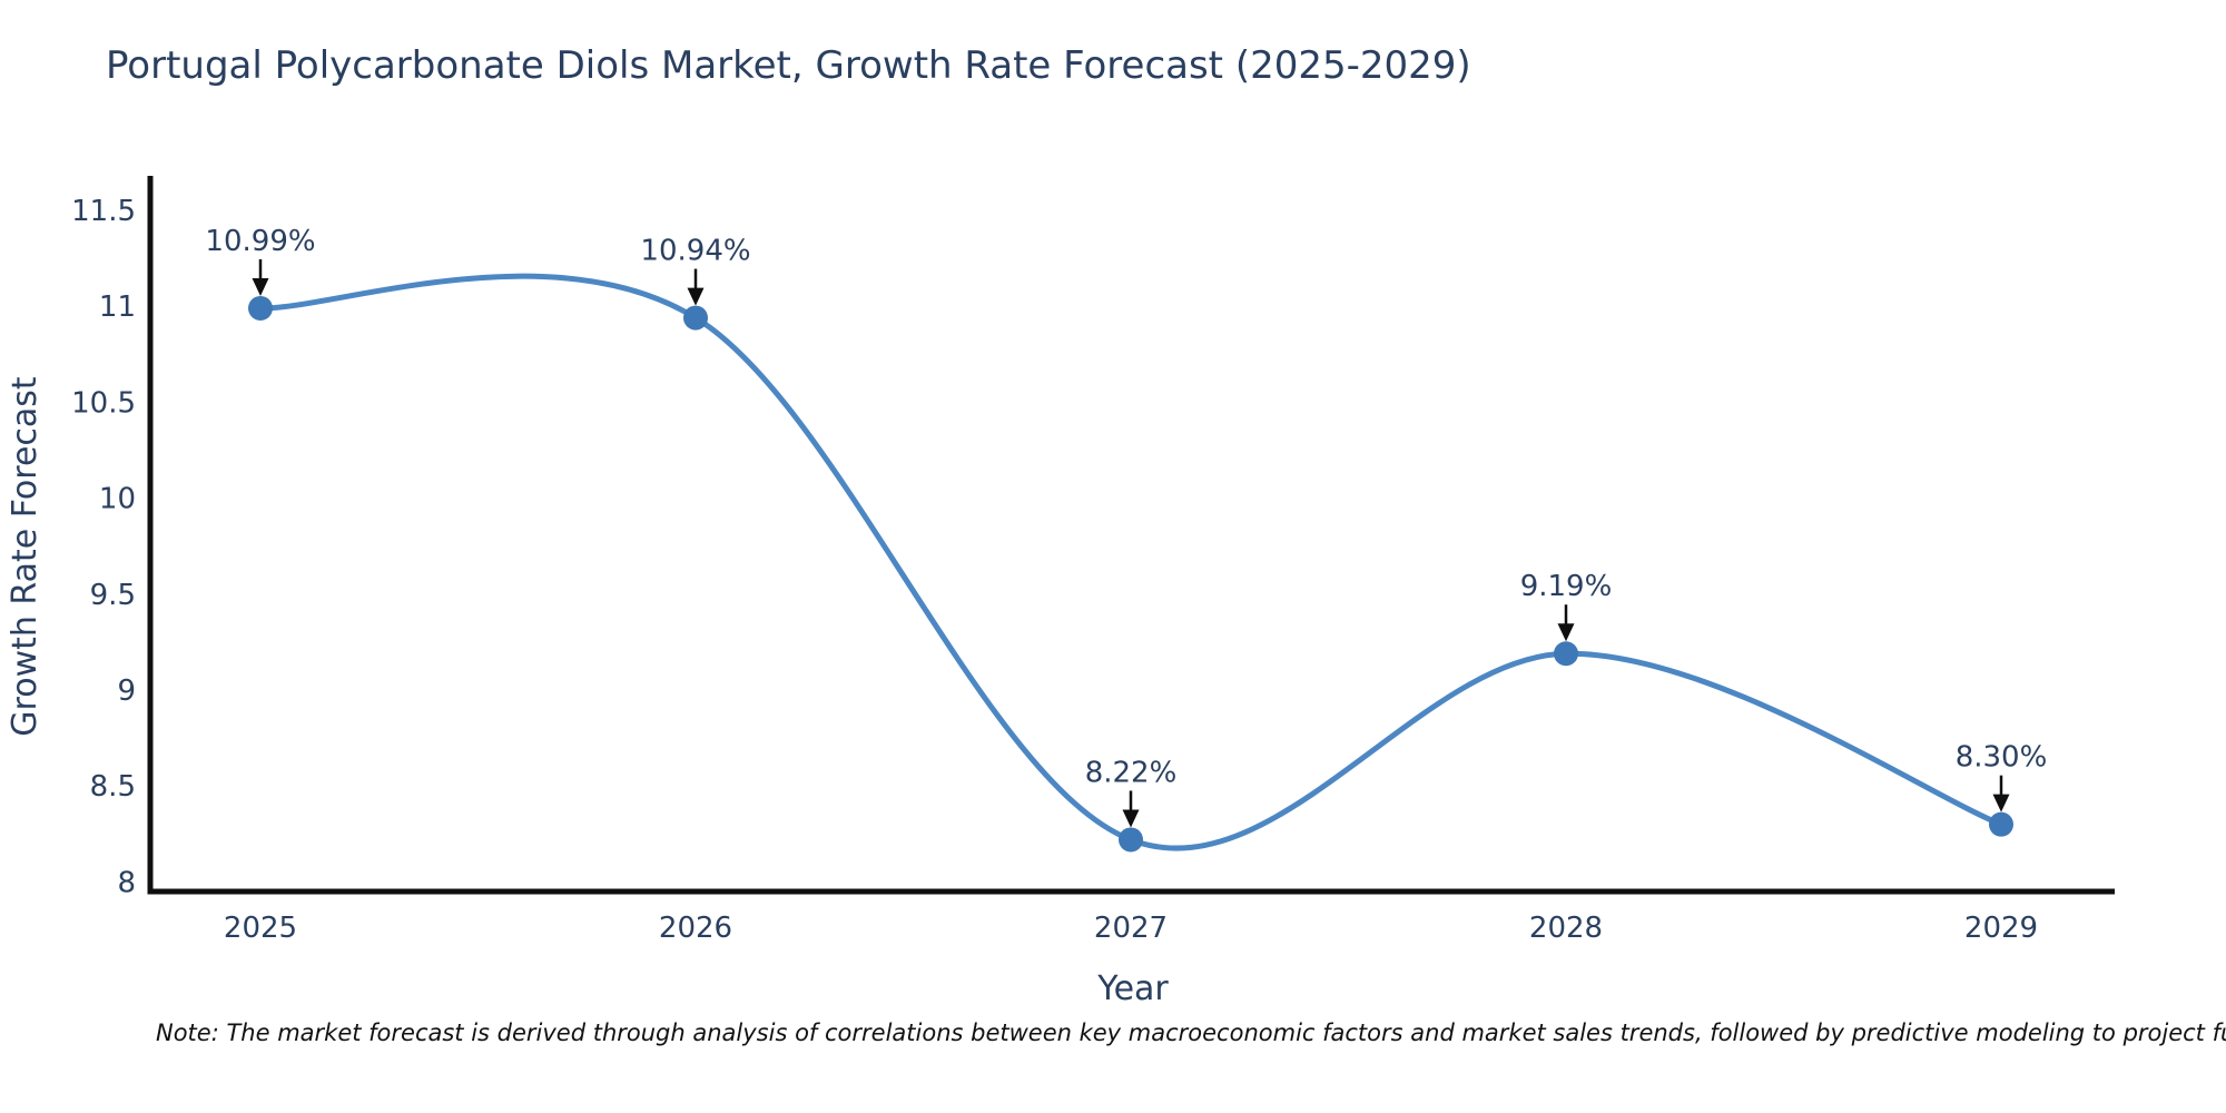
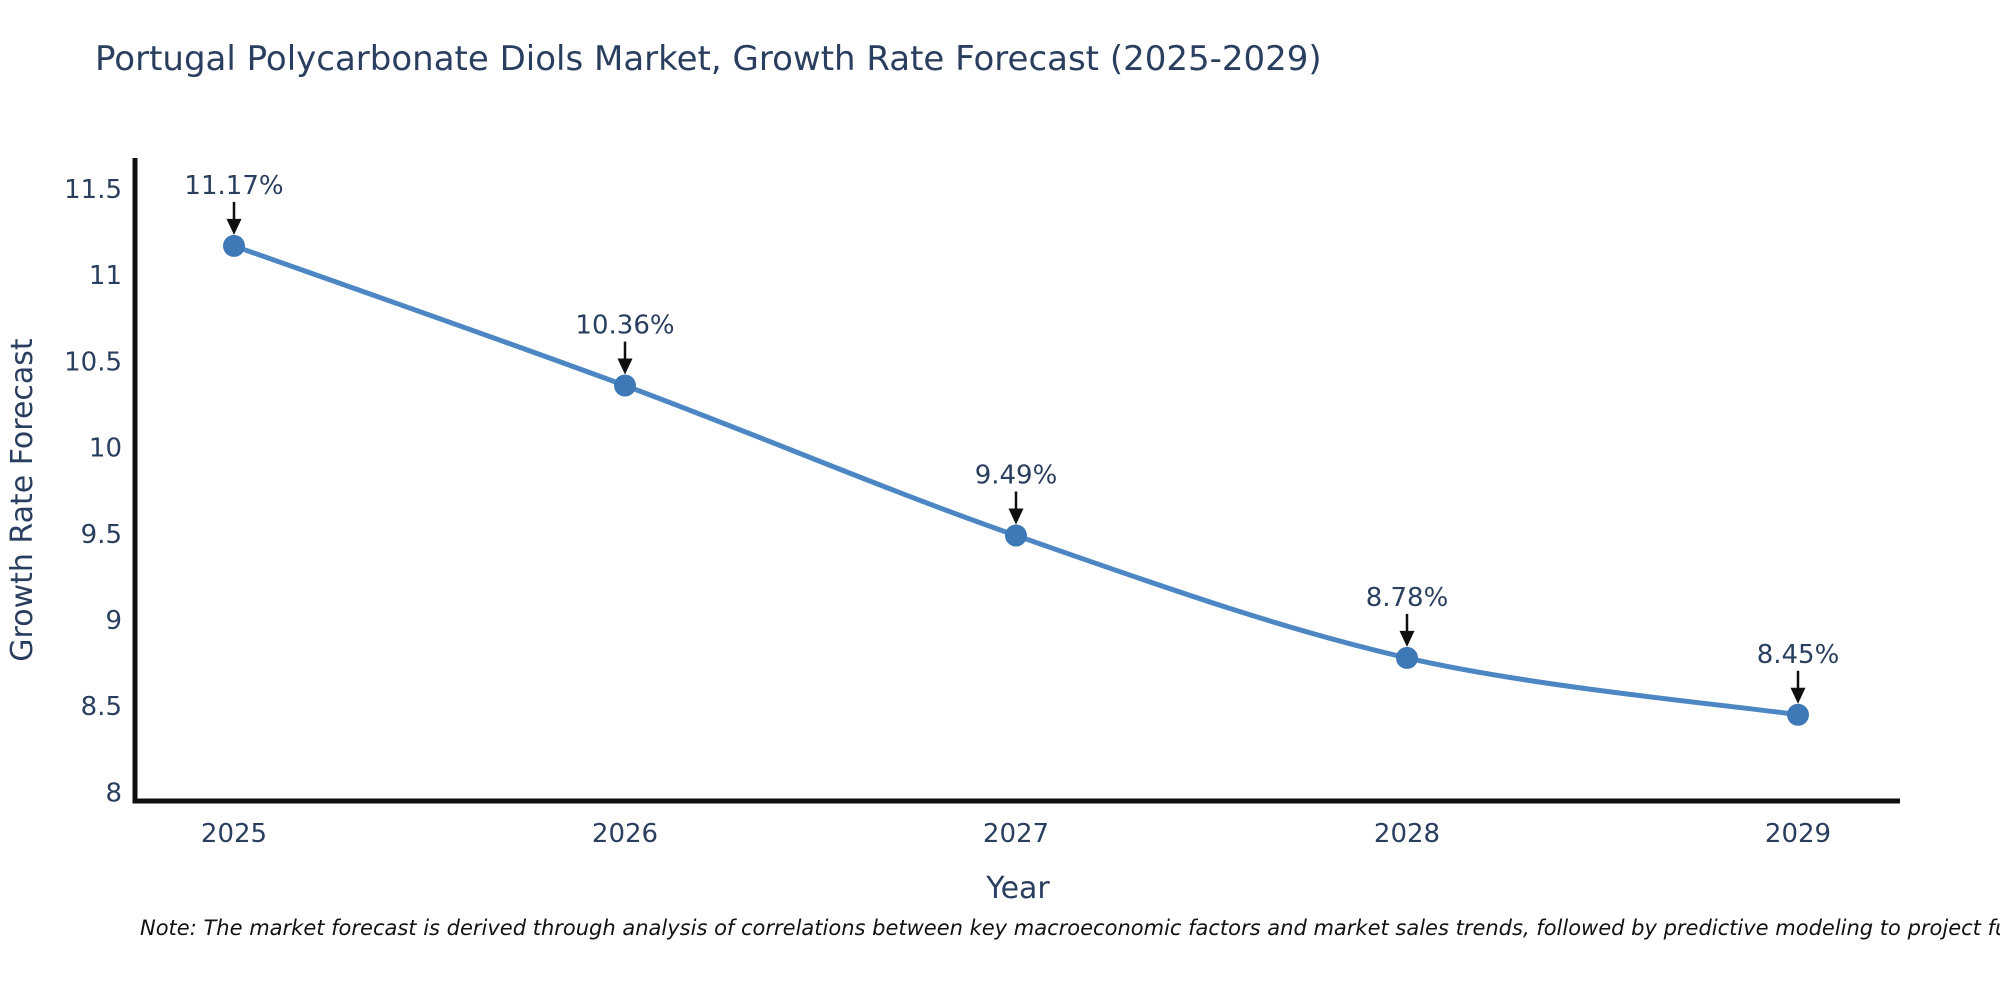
2025: 10.99% -> 11.17%
2026: 10.94% -> 10.36%
2027: 8.22% -> 9.49%
2028: 9.19% -> 8.78%
2029: 8.30% -> 8.45%
